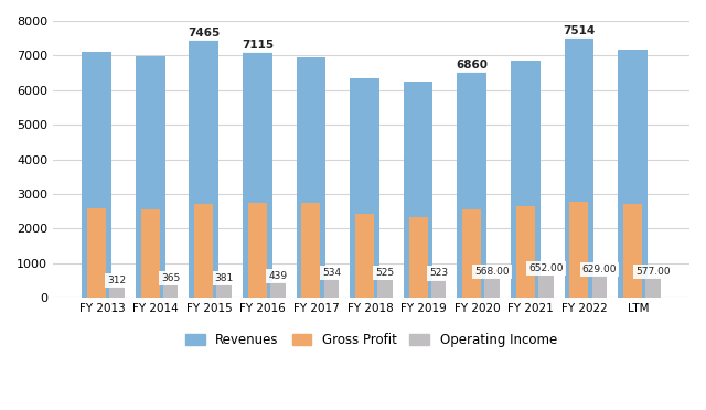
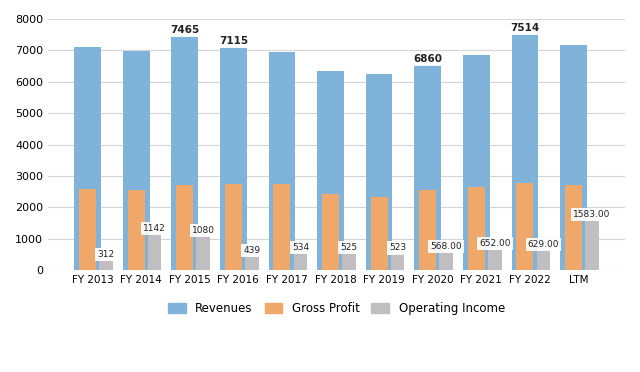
Operating Income/FY 2014: 365 -> 1142
Operating Income/FY 2015: 381 -> 1080
Operating Income/LTM: 577.00 -> 1583.00
